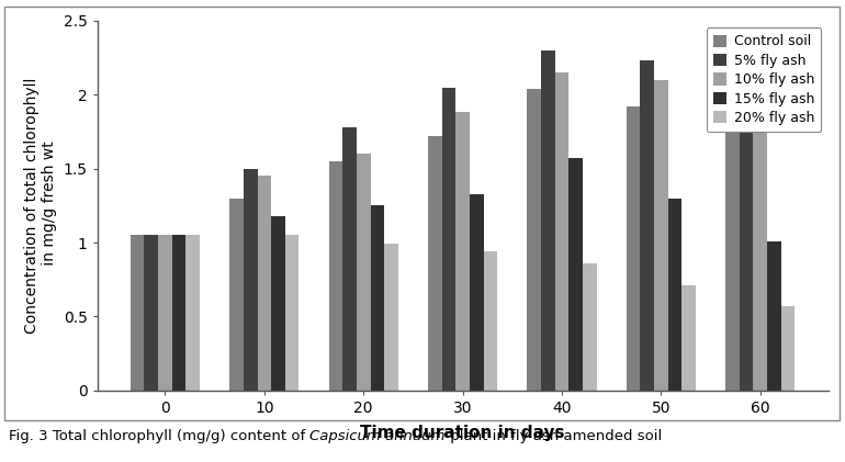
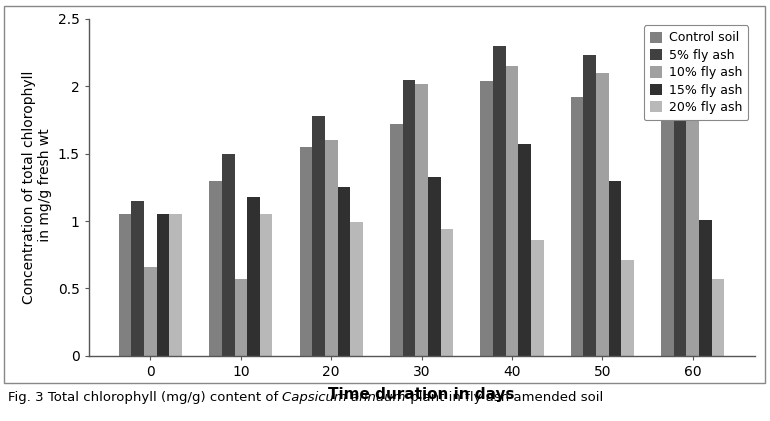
5% fly ash/0: 1.05 -> 1.15
10% fly ash/0: 1.05 -> 0.66
10% fly ash/10: 1.45 -> 0.57
10% fly ash/30: 1.88 -> 2.02
